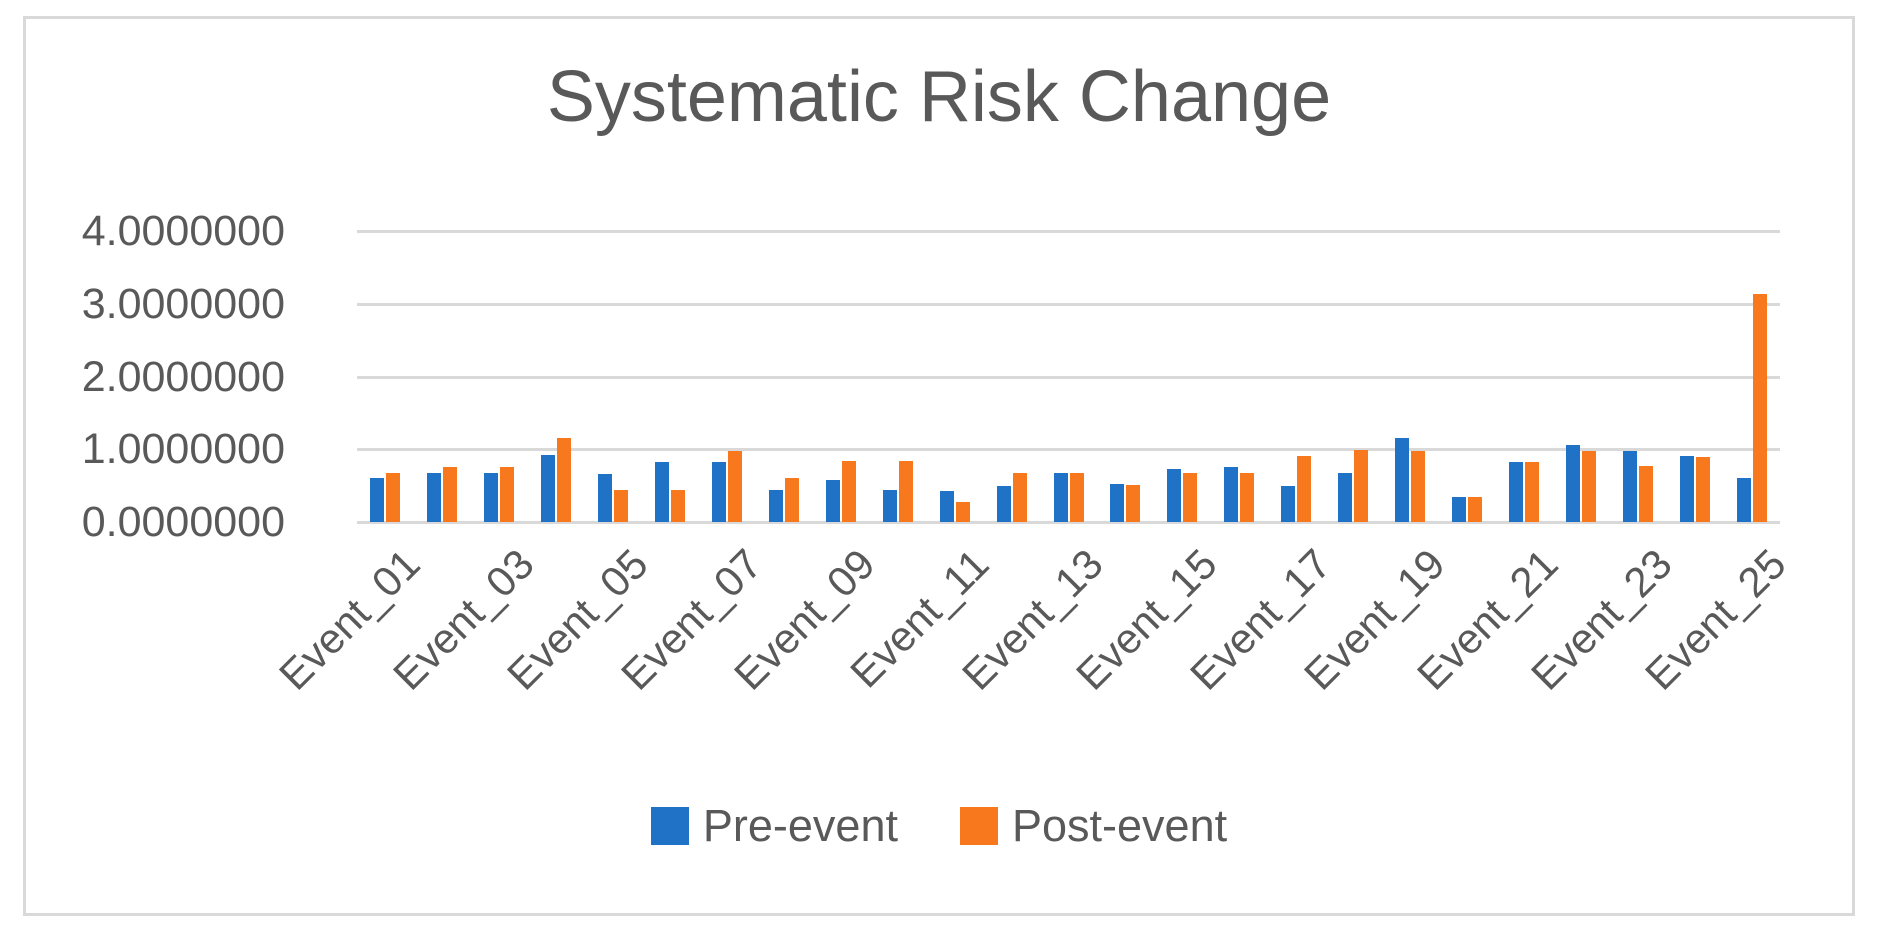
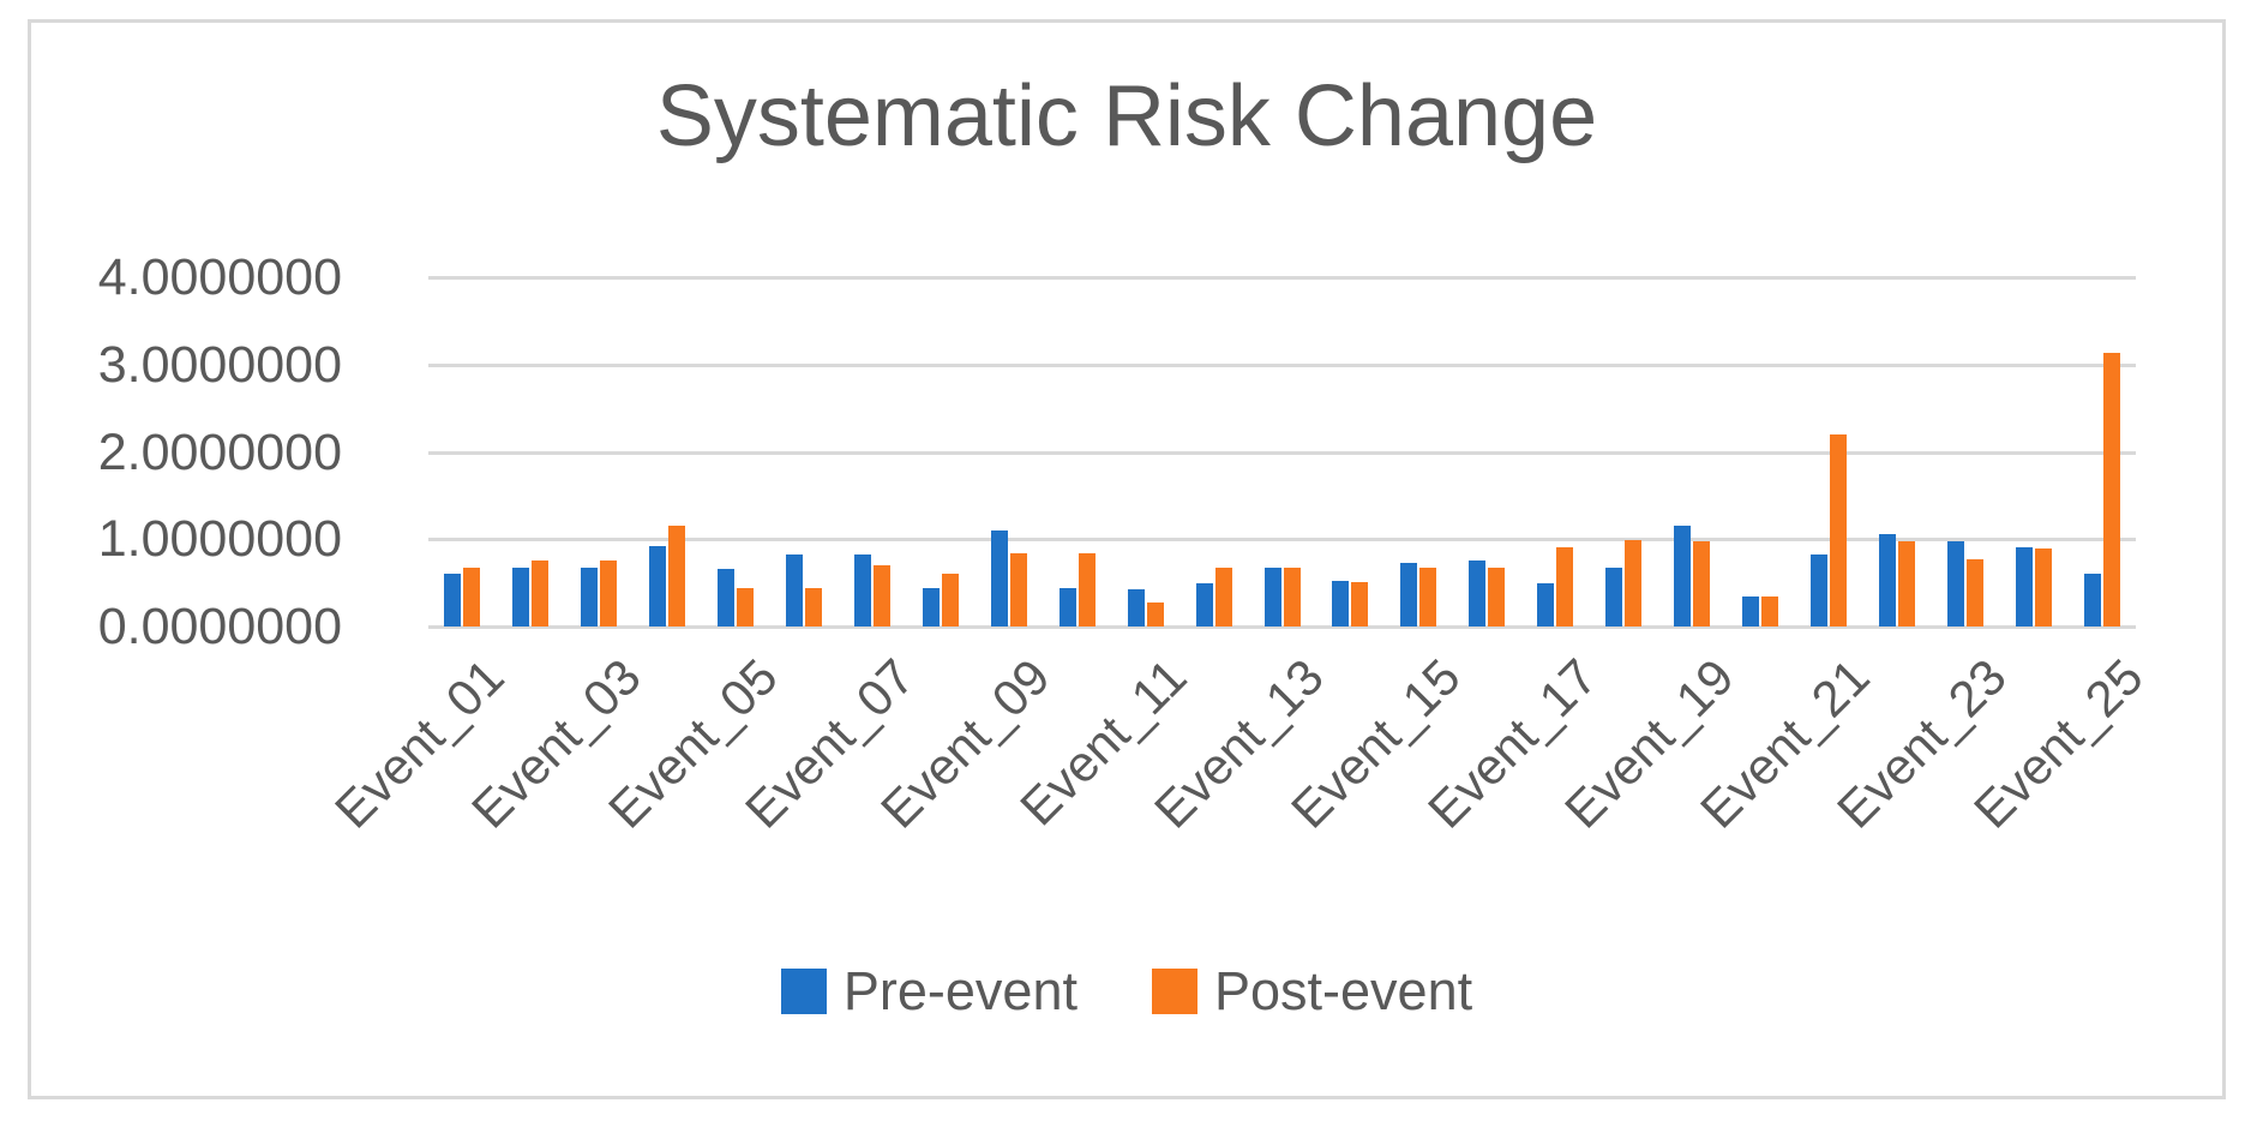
Post-event/Event_07: 1.0 -> 0.7
Pre-event/Event_09: 0.6 -> 1.1
Post-event/Event_21: 0.8 -> 2.2
